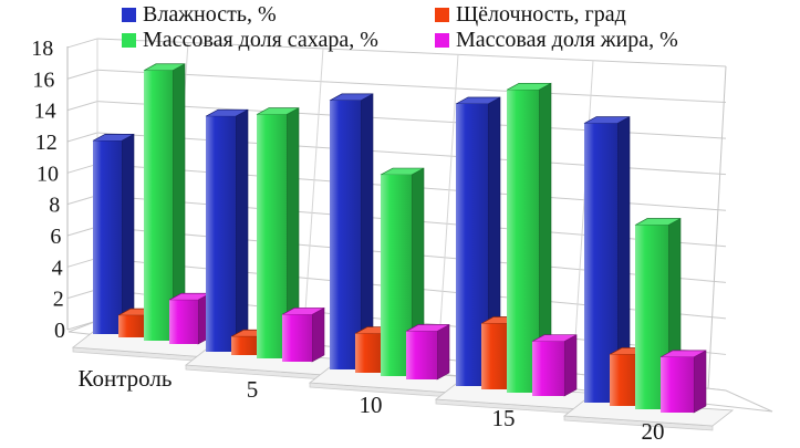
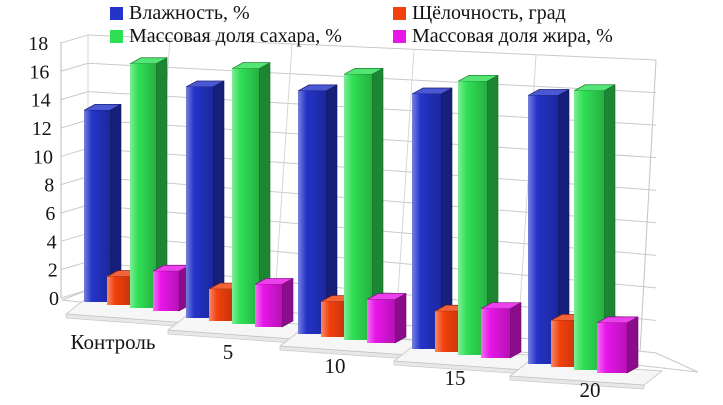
Влажность, %/Контроль: 12.3 -> 13.5
Щёлочность, град/Контроль: 1.4 -> 2.0
Влажность, %/5: 14.0 -> 15.2
Щёлочность, град/5: 1.1 -> 2.1
Массовая доля сахара, %/5: 14.5 -> 16.8
Массовая доля сахара, %/10: 11.3 -> 16.5
Щёлочность, град/15: 3.5 -> 2.4
Влажность, %/20: 14.1 -> 15.0
Массовая доля сахара, %/20: 9.3 -> 15.6
